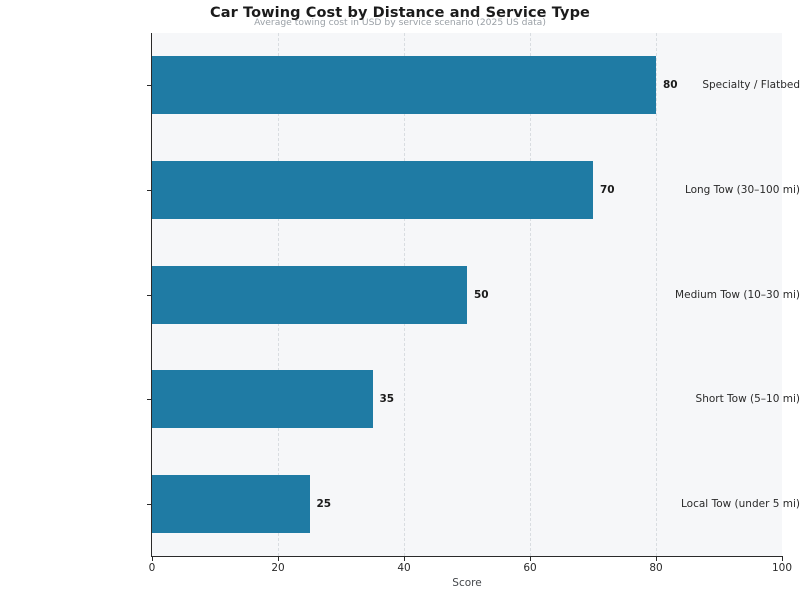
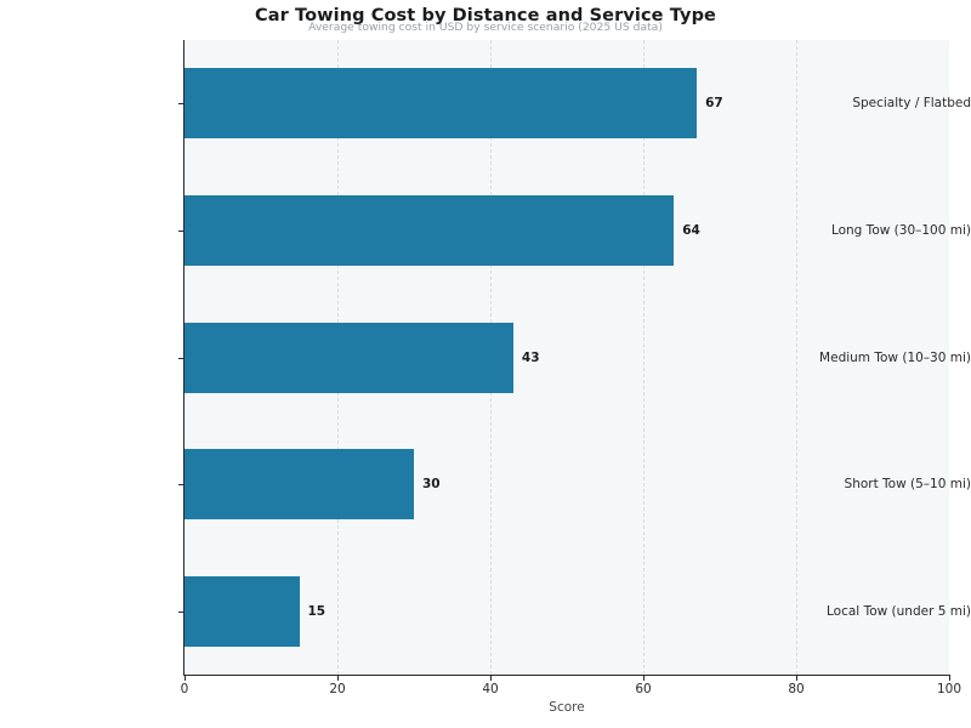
Local Tow (under 5 mi): 25 -> 15
Short Tow (5–10 mi): 35 -> 30
Medium Tow (10–30 mi): 50 -> 43
Long Tow (30–100 mi): 70 -> 64
Specialty / Flatbed: 80 -> 67
